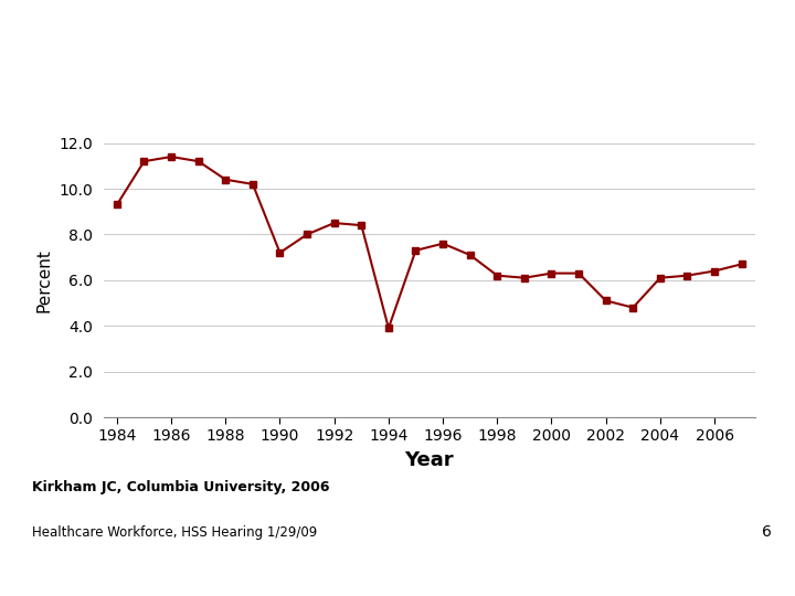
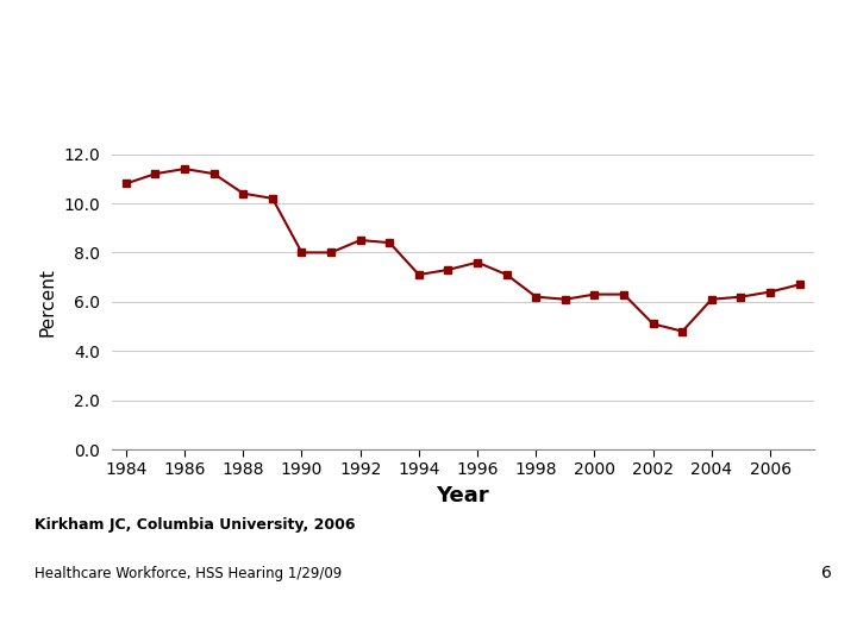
1984: 9.3 -> 10.8
1990: 7.2 -> 8.0
1994: 3.9 -> 7.1
